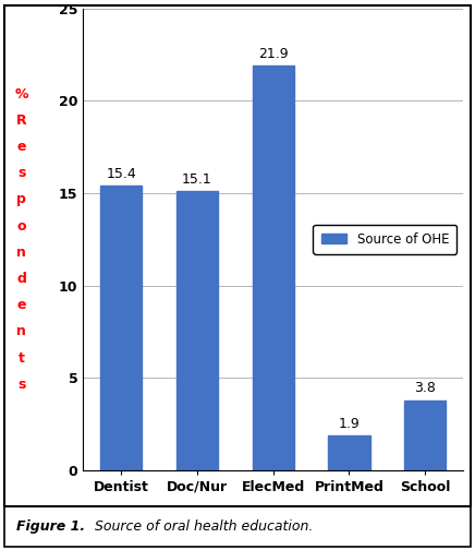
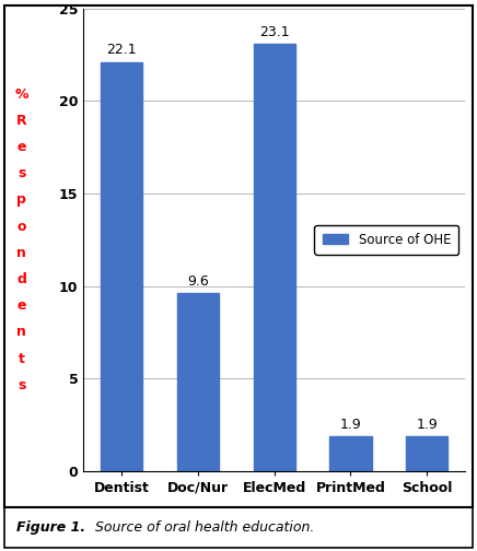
Dentist: 15.4 -> 22.1
Doc/Nur: 15.1 -> 9.6
ElecMed: 21.9 -> 23.1
School: 3.8 -> 1.9
